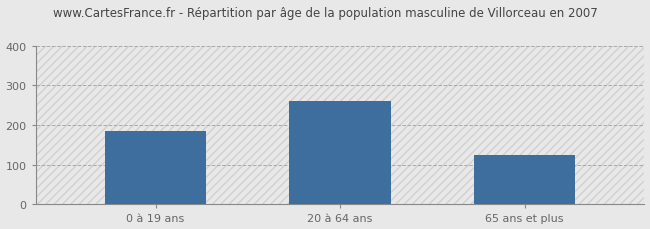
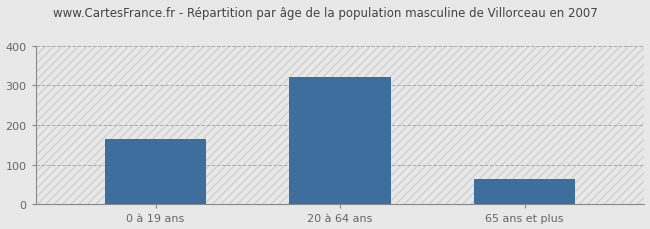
0 à 19 ans: 185 -> 165
20 à 64 ans: 260 -> 320
65 ans et plus: 125 -> 63
